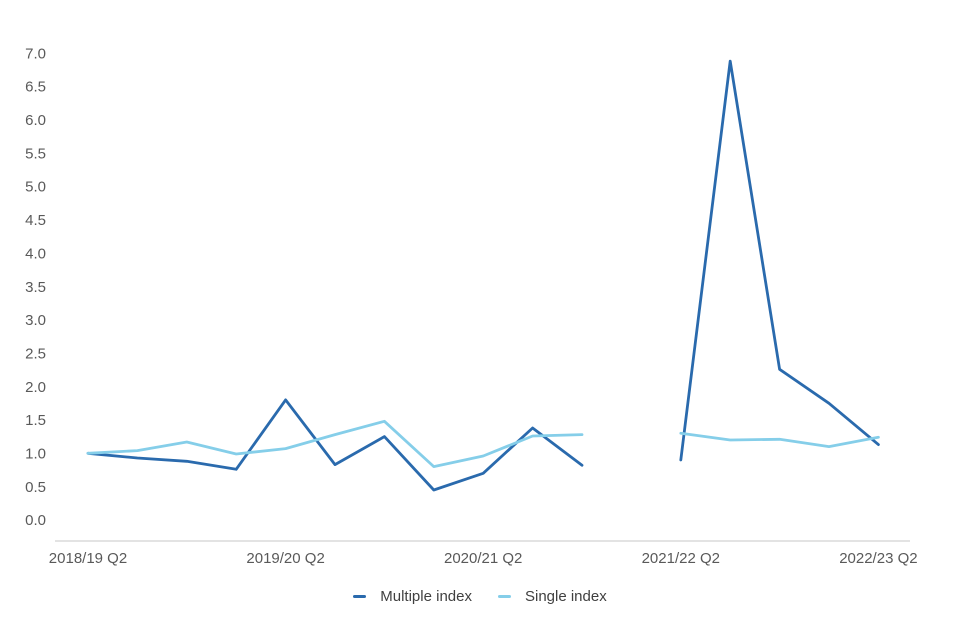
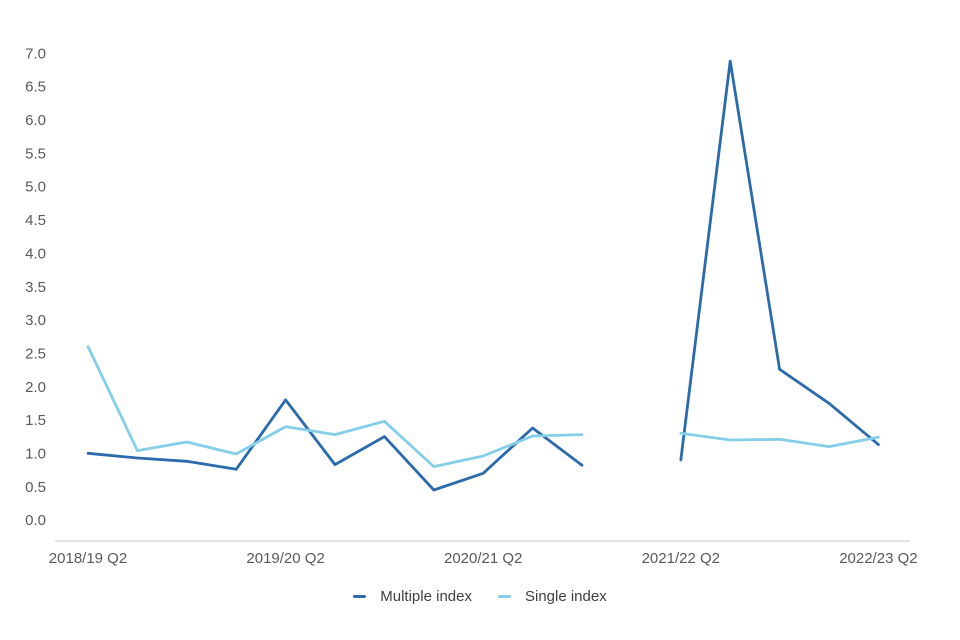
Single index/2018/19 Q2: 1.0 -> 2.6
Single index/2019/20 Q2: 1.1 -> 1.4
